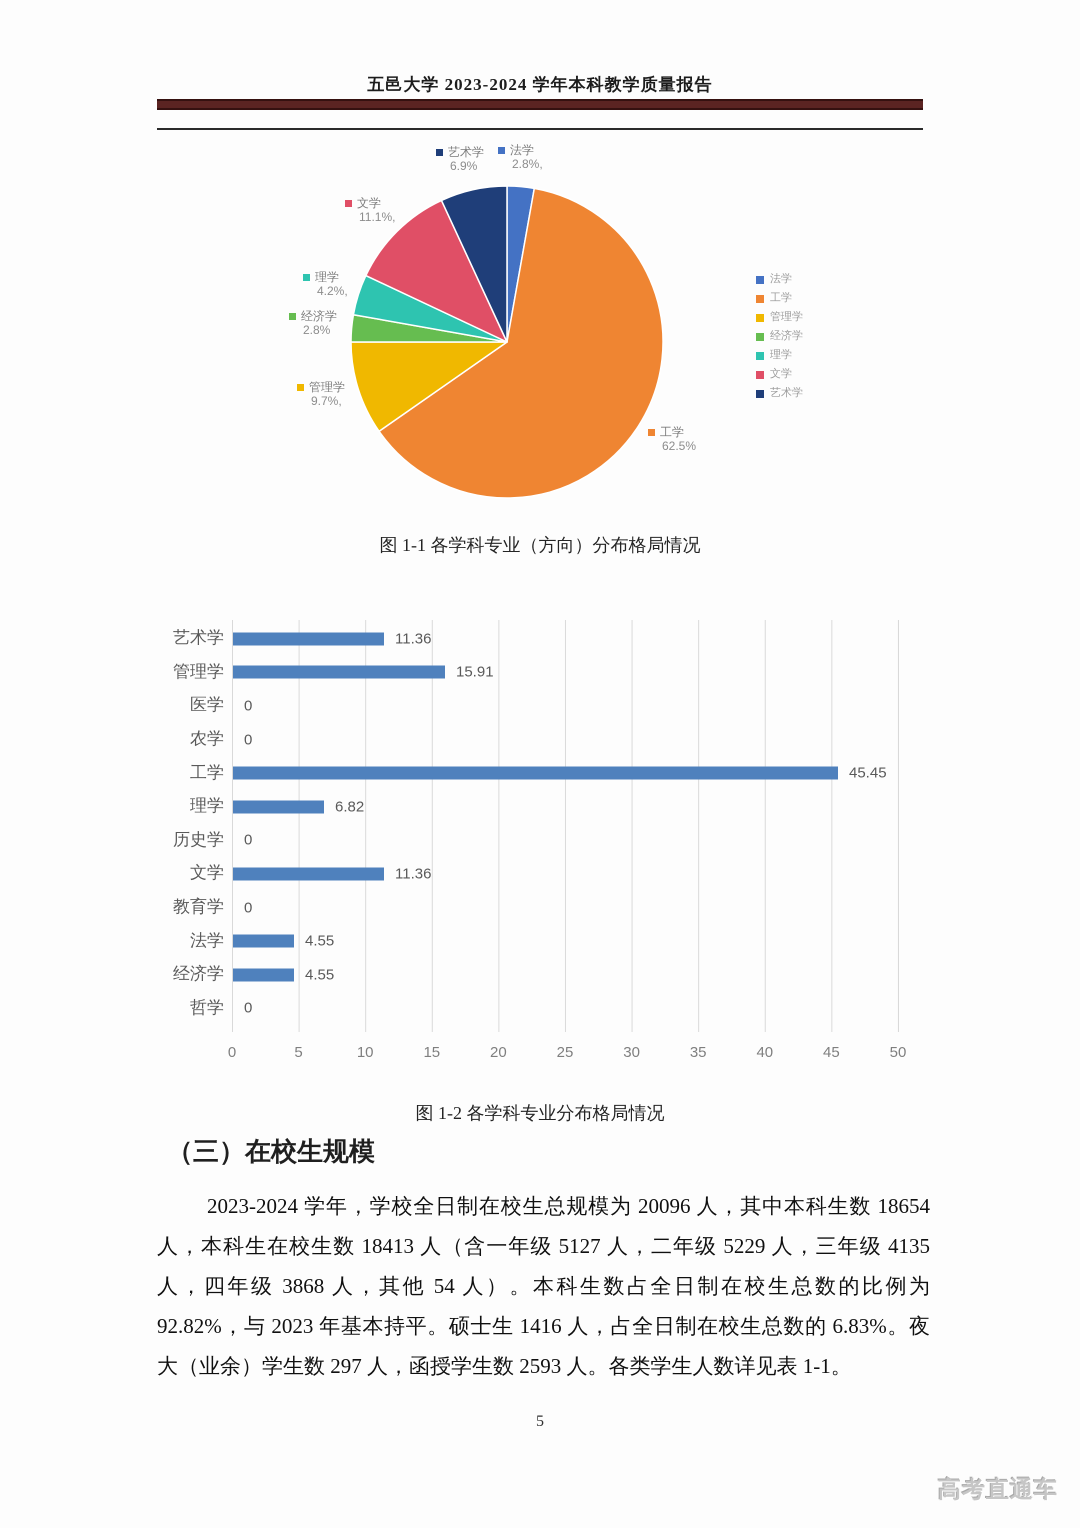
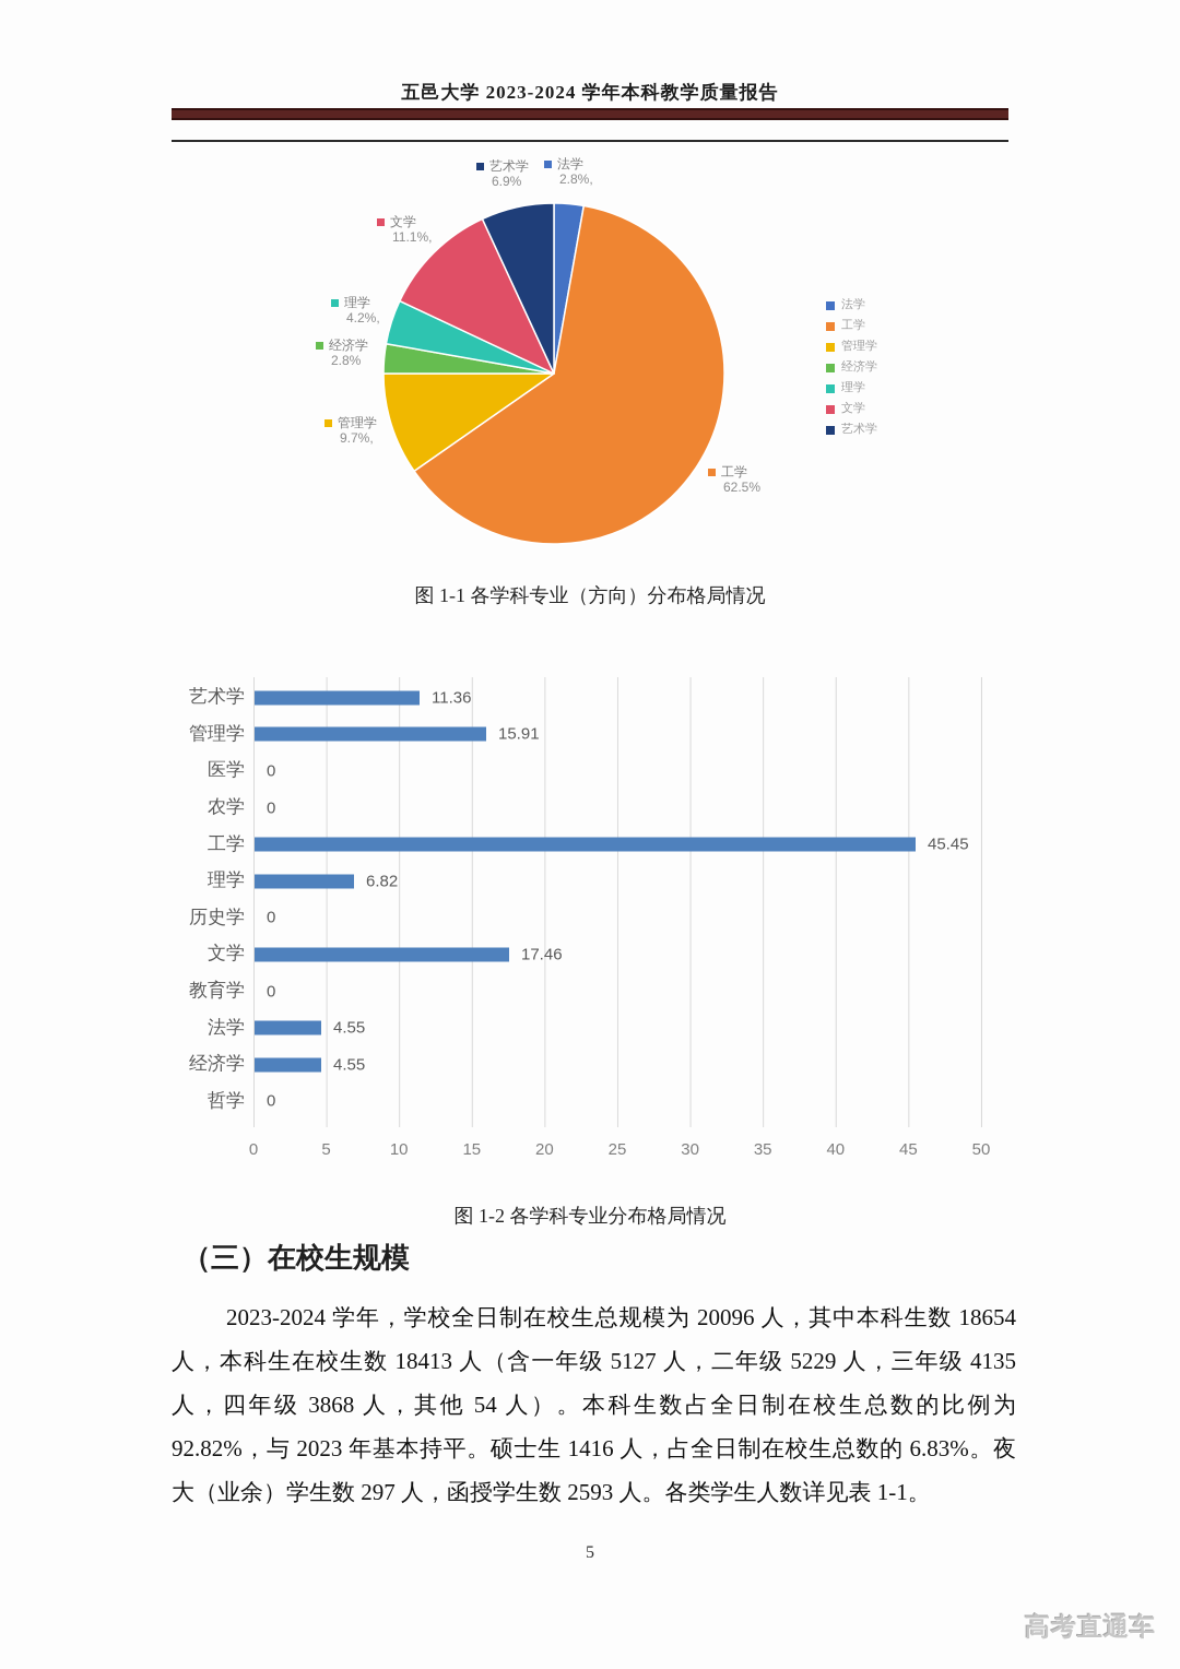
图 1-2 各学科专业分布格局情况/文学: 11.36 -> 17.46
